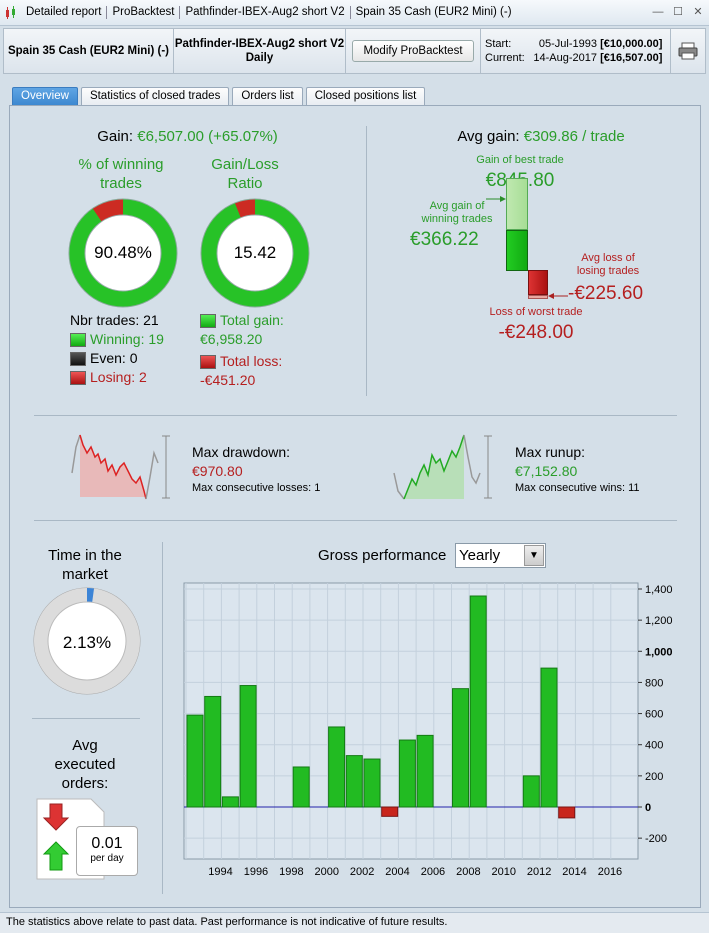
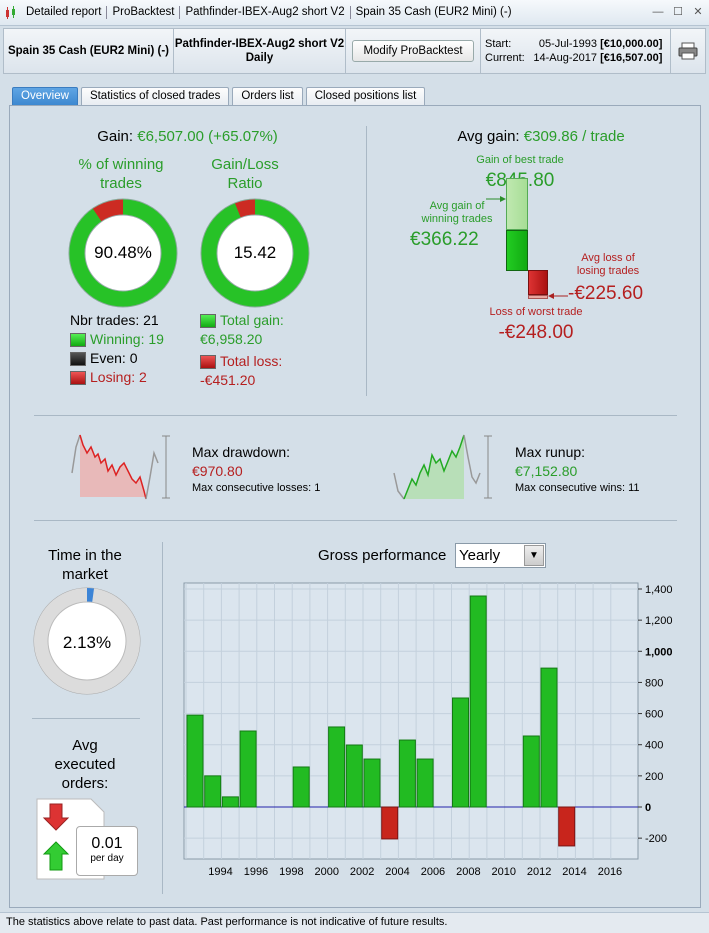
1994: 710 -> 200
1996: 780 -> 490
2002: 330 -> 400
2004: -60 -> -200
2006: 460 -> 310
2008: 760 -> 700
2012: 200 -> 460
2014: -70 -> -250
